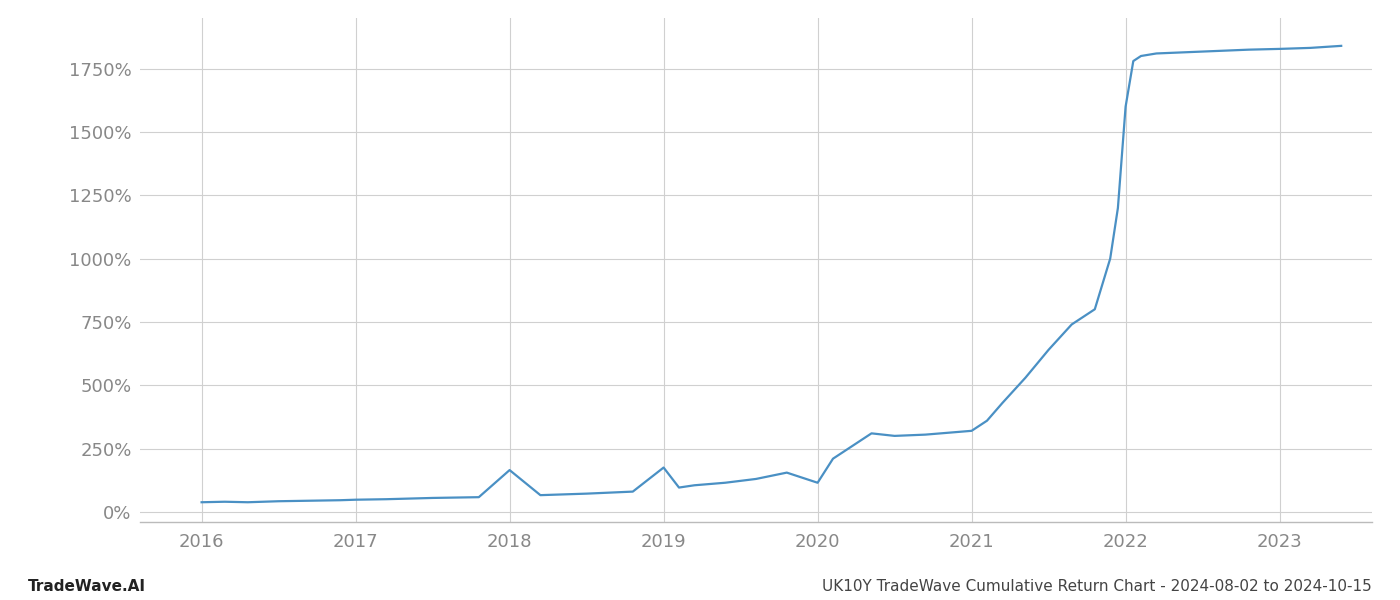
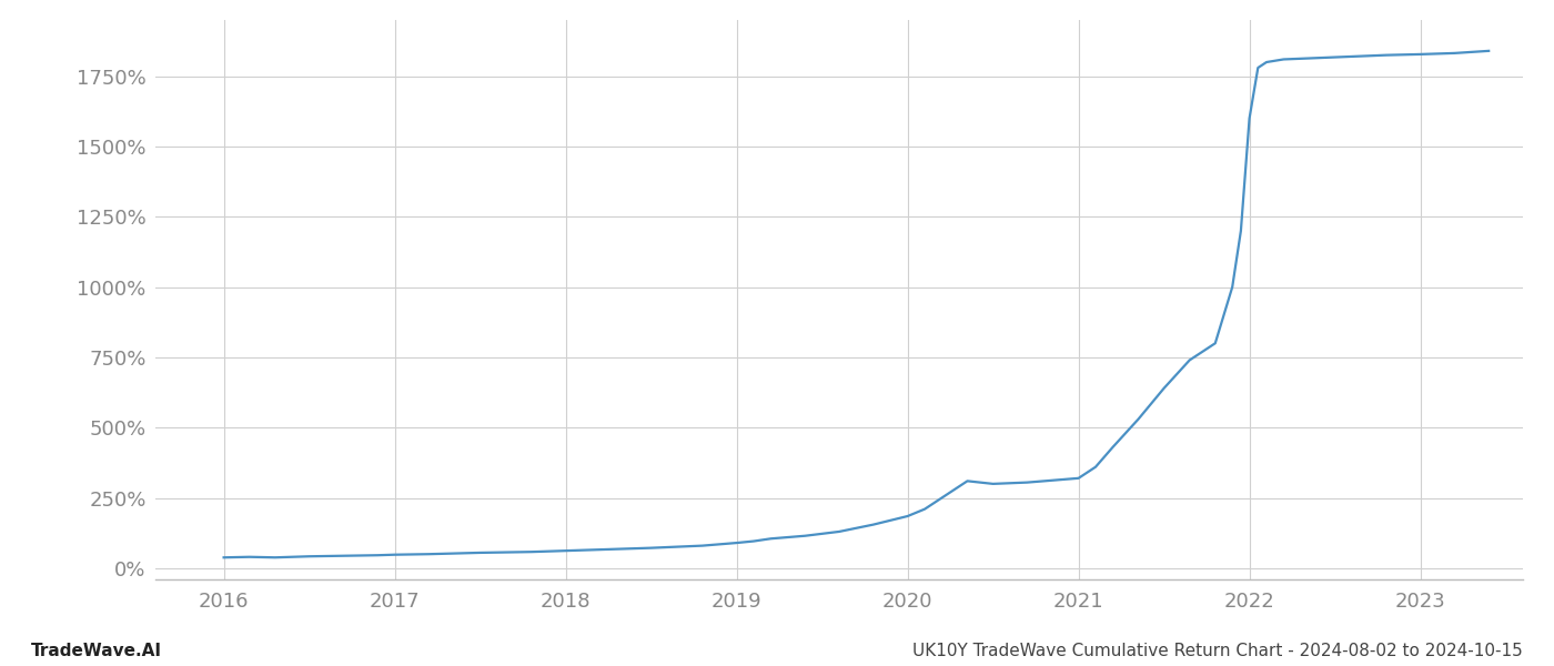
2018: 165% -> 62%
2019: 175% -> 90%
2020: 115% -> 185%
